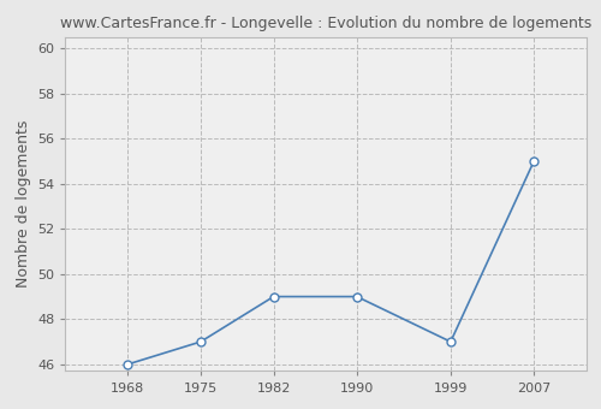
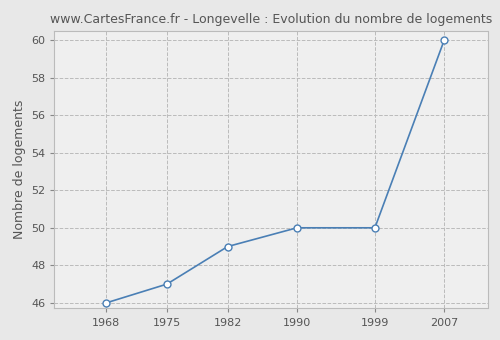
1990: 49 -> 50
1999: 47 -> 50
2007: 55 -> 60
